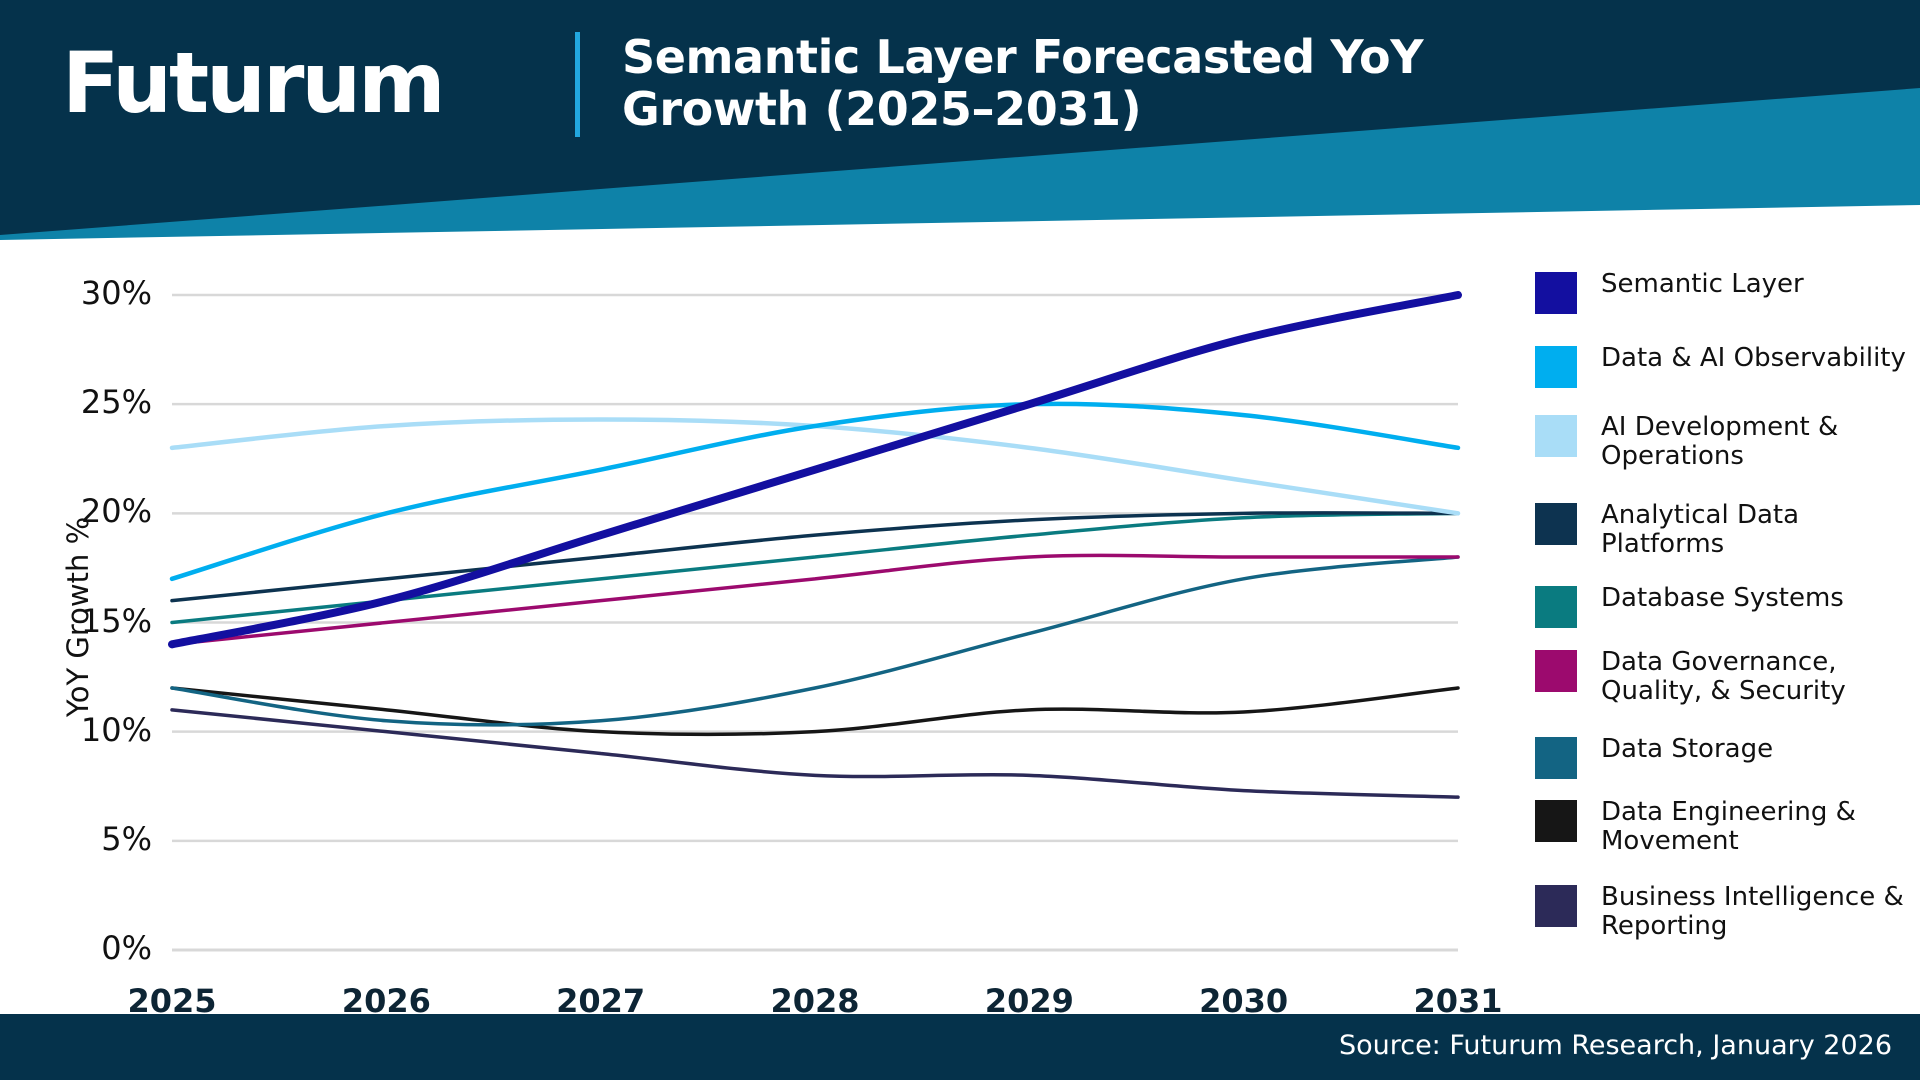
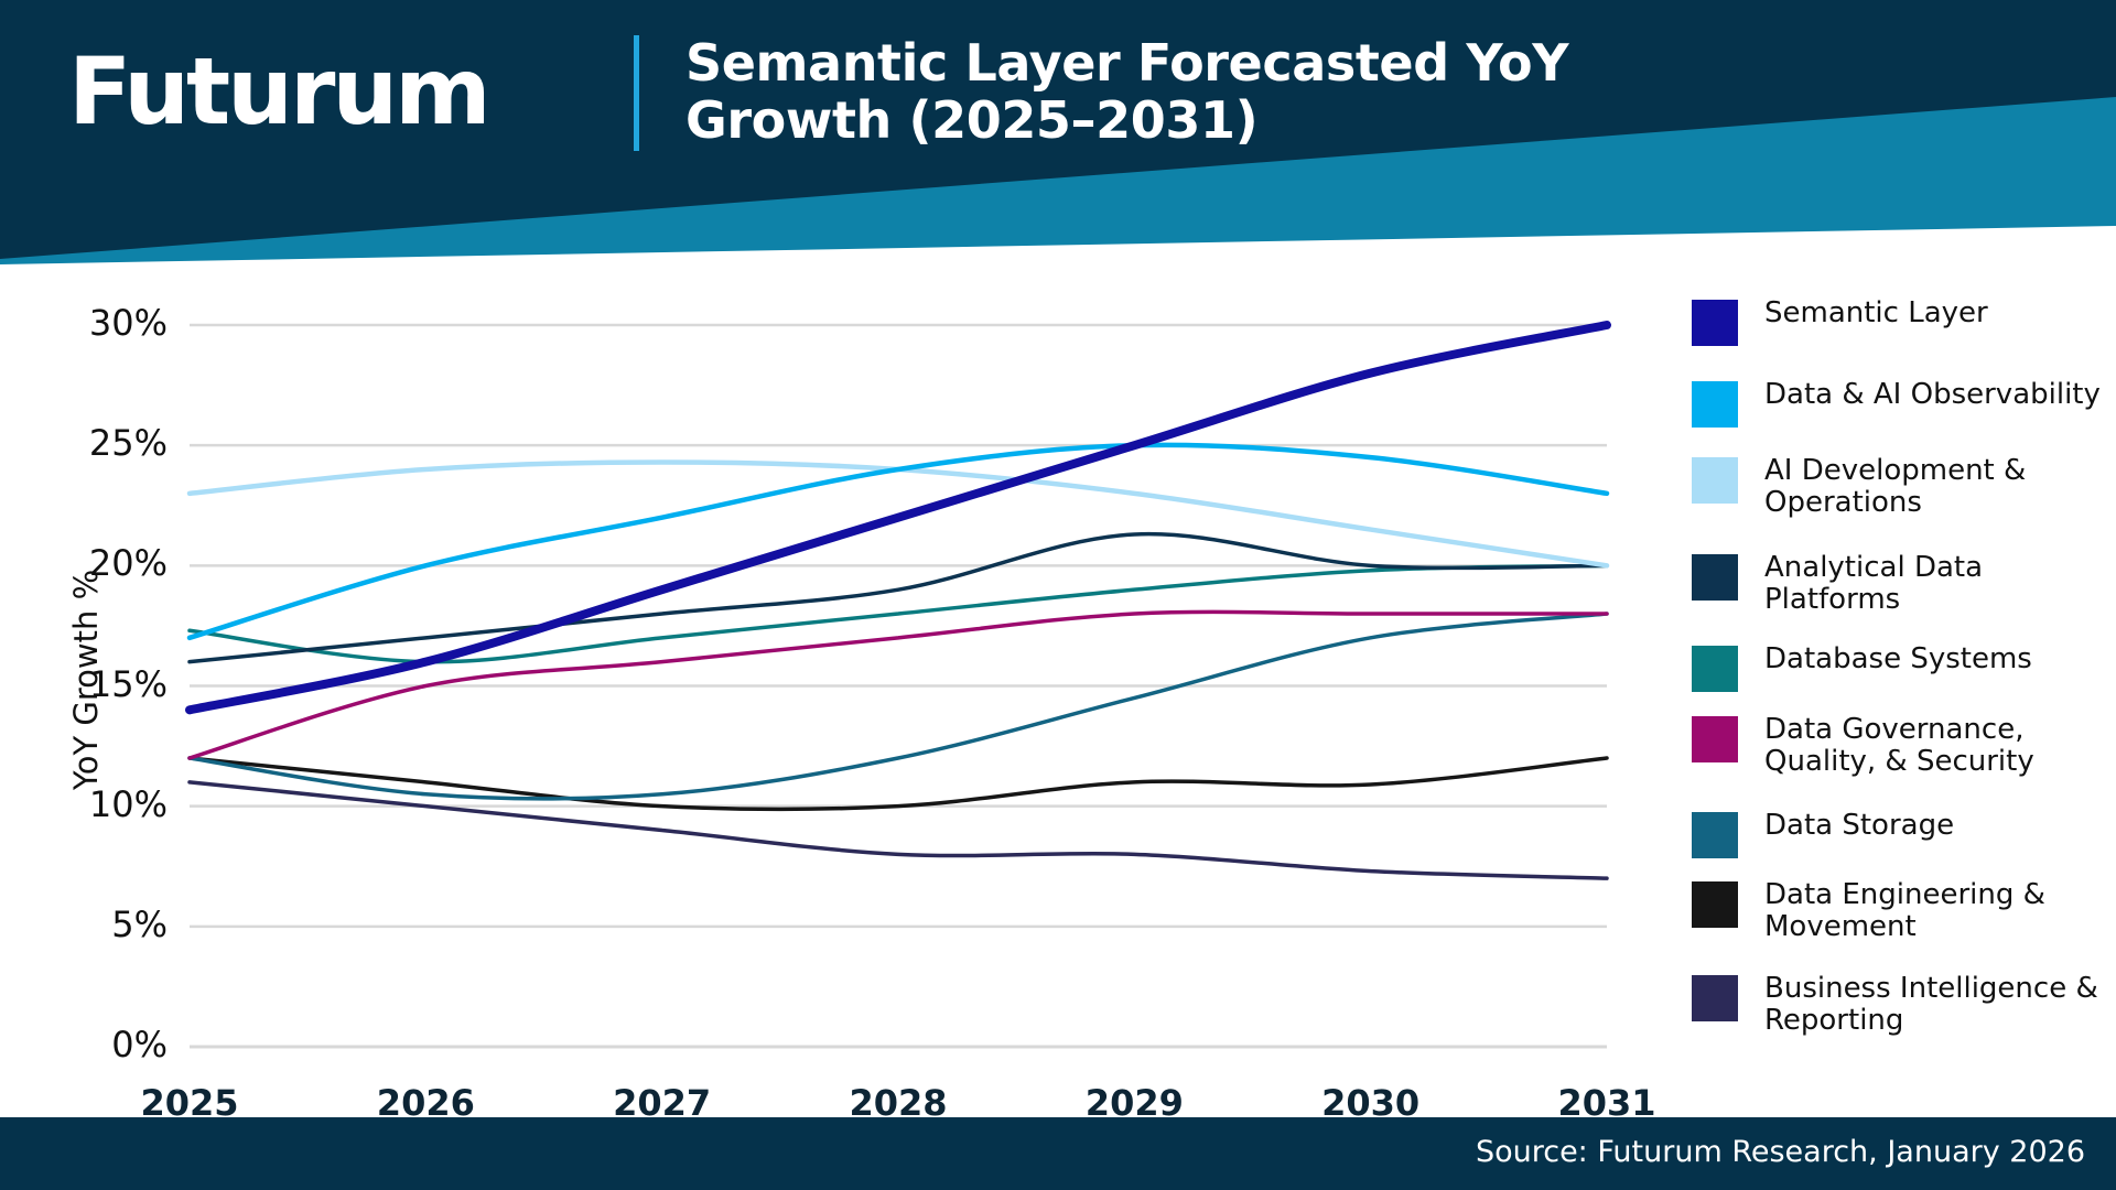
Database Systems/2025: 15.0% -> 17.3%
Data Governance, Quality, & Security/2025: 14% -> 12%
Analytical Data Platforms/2029: 19.7% -> 21.3%
